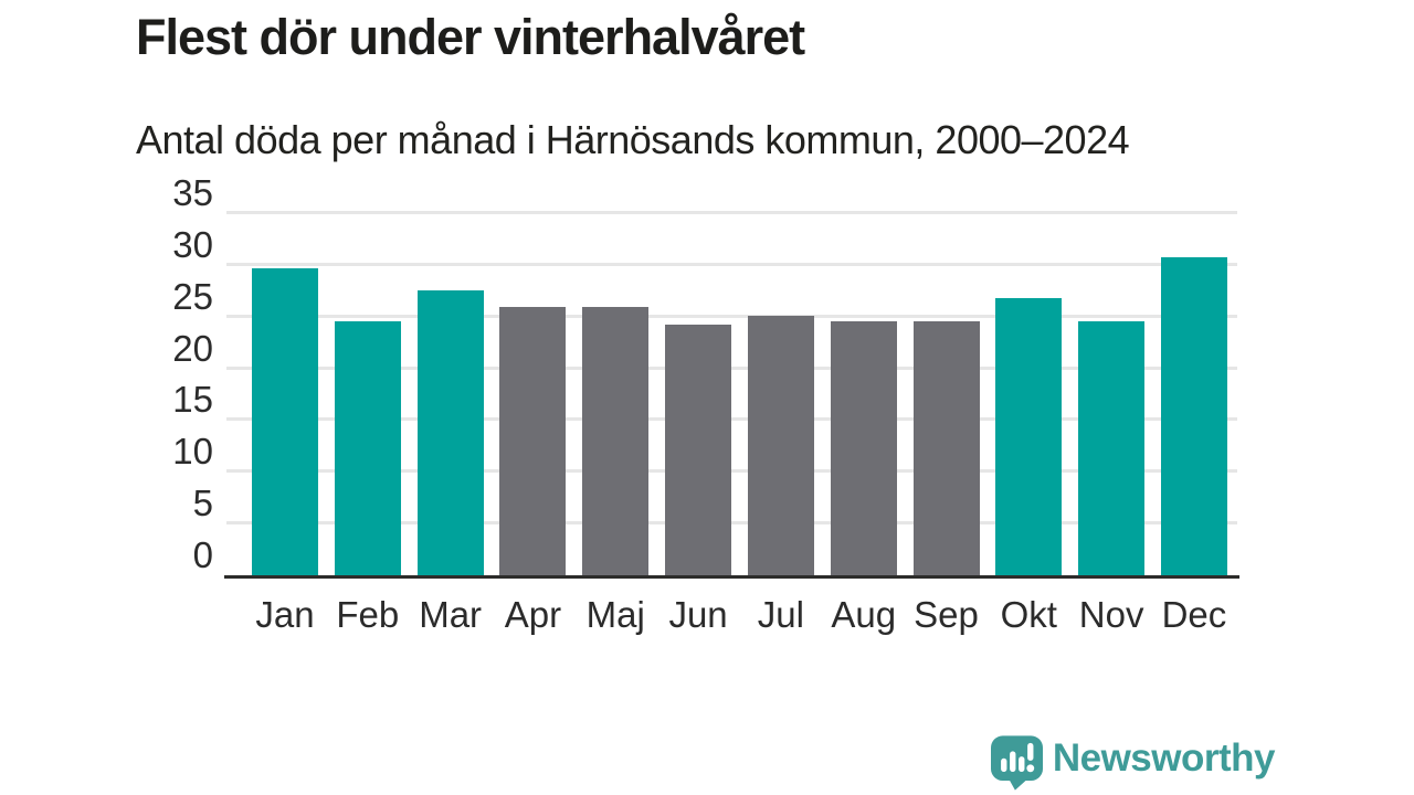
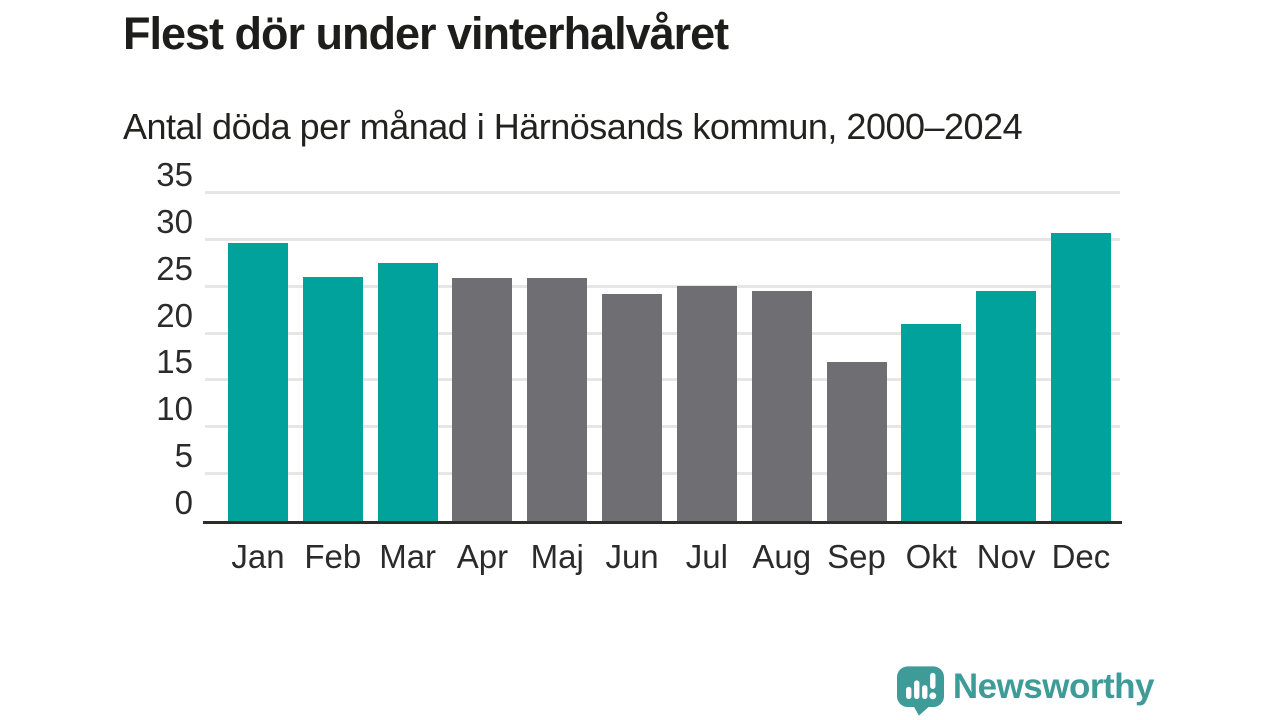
Feb: 24 -> 26
Sep: 25 -> 17
Okt: 27 -> 21
